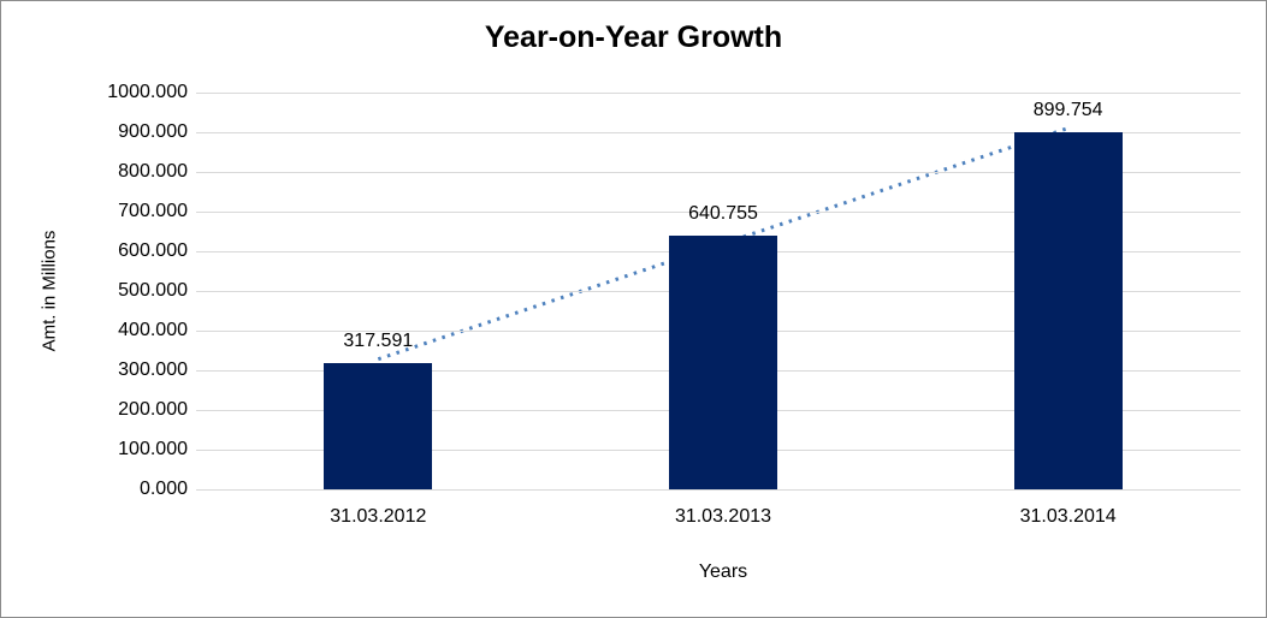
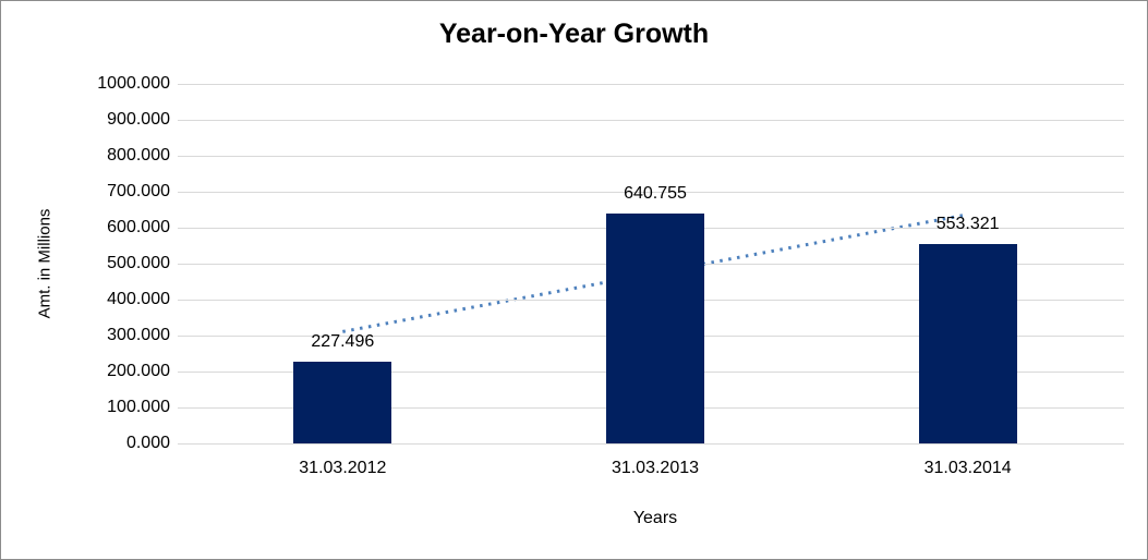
31.03.2012: 317.591 -> 227.496
31.03.2014: 899.754 -> 553.321
